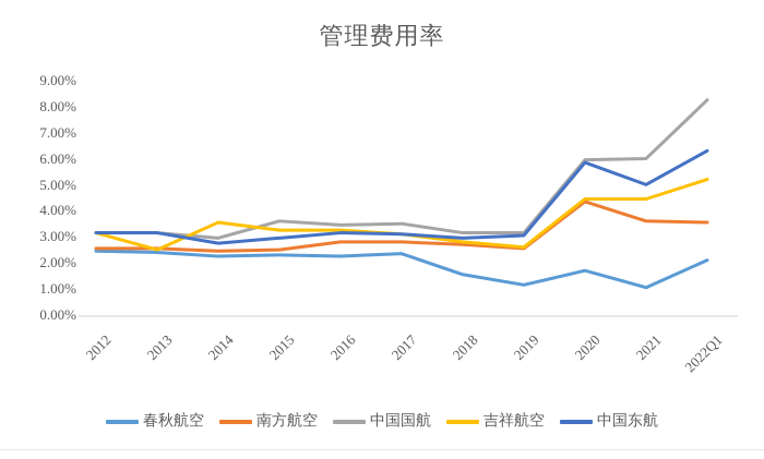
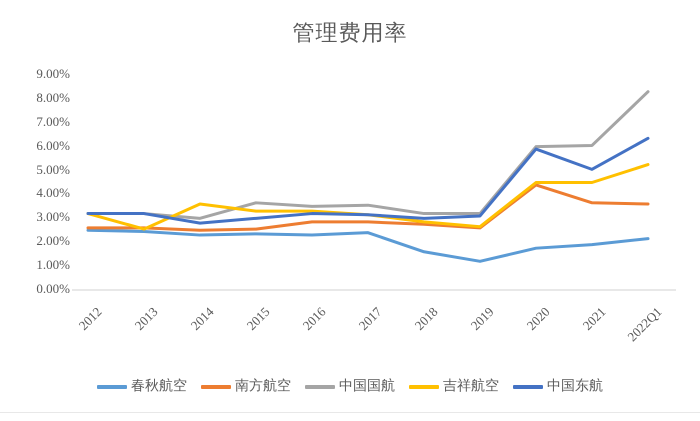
春秋航空/2021: 1.1% -> 1.9%
